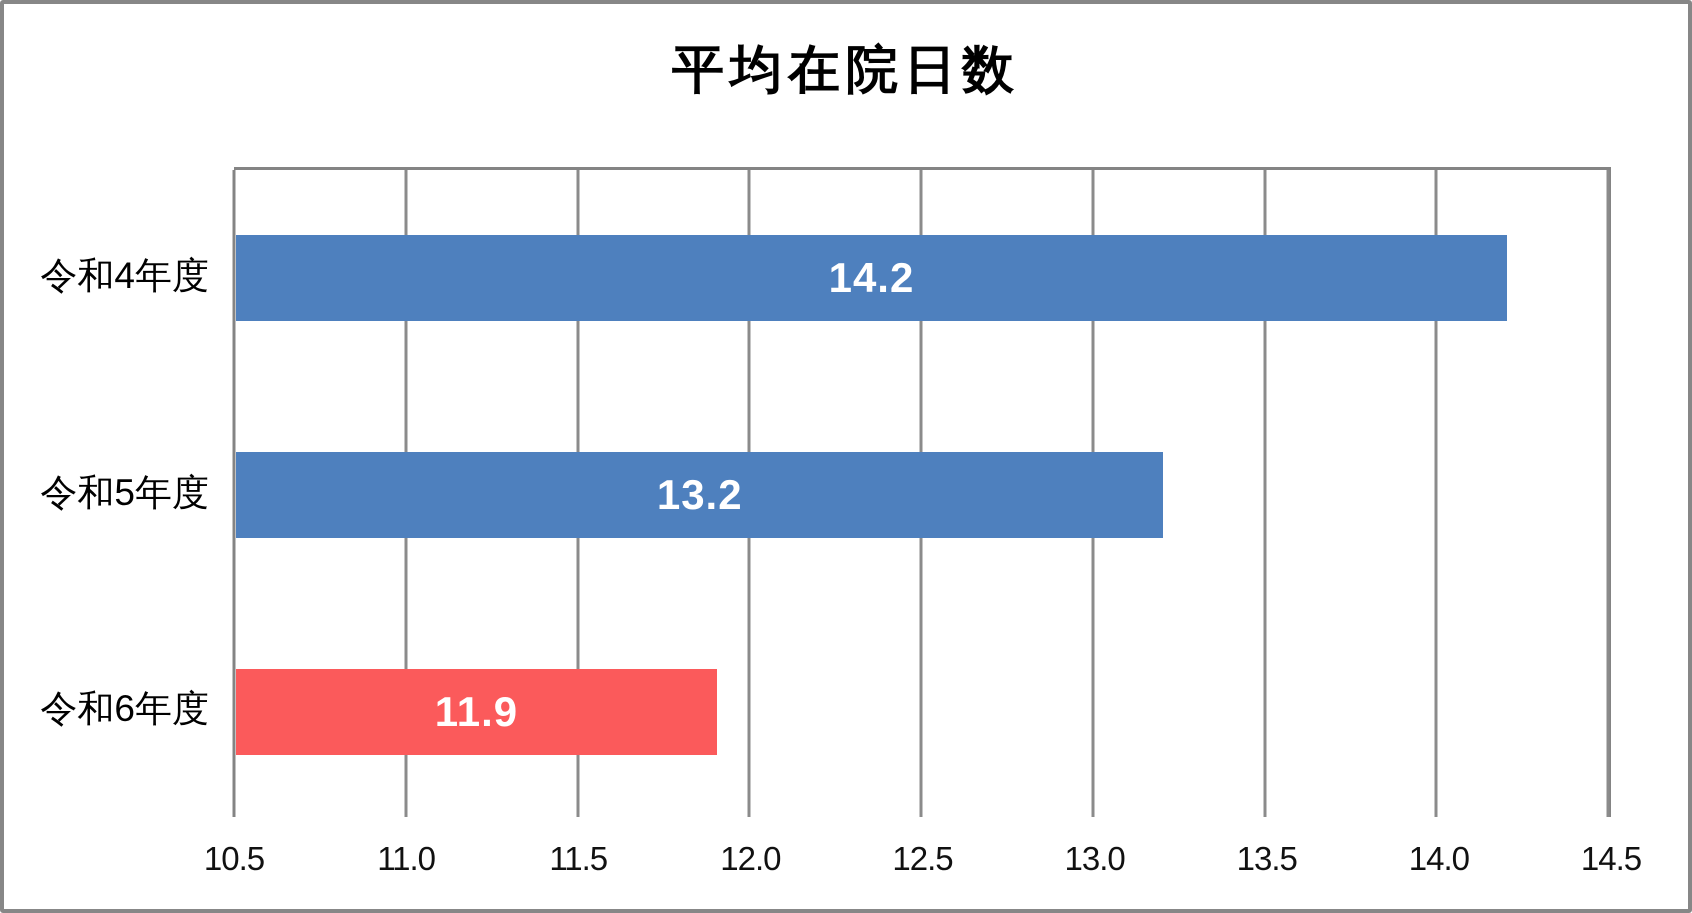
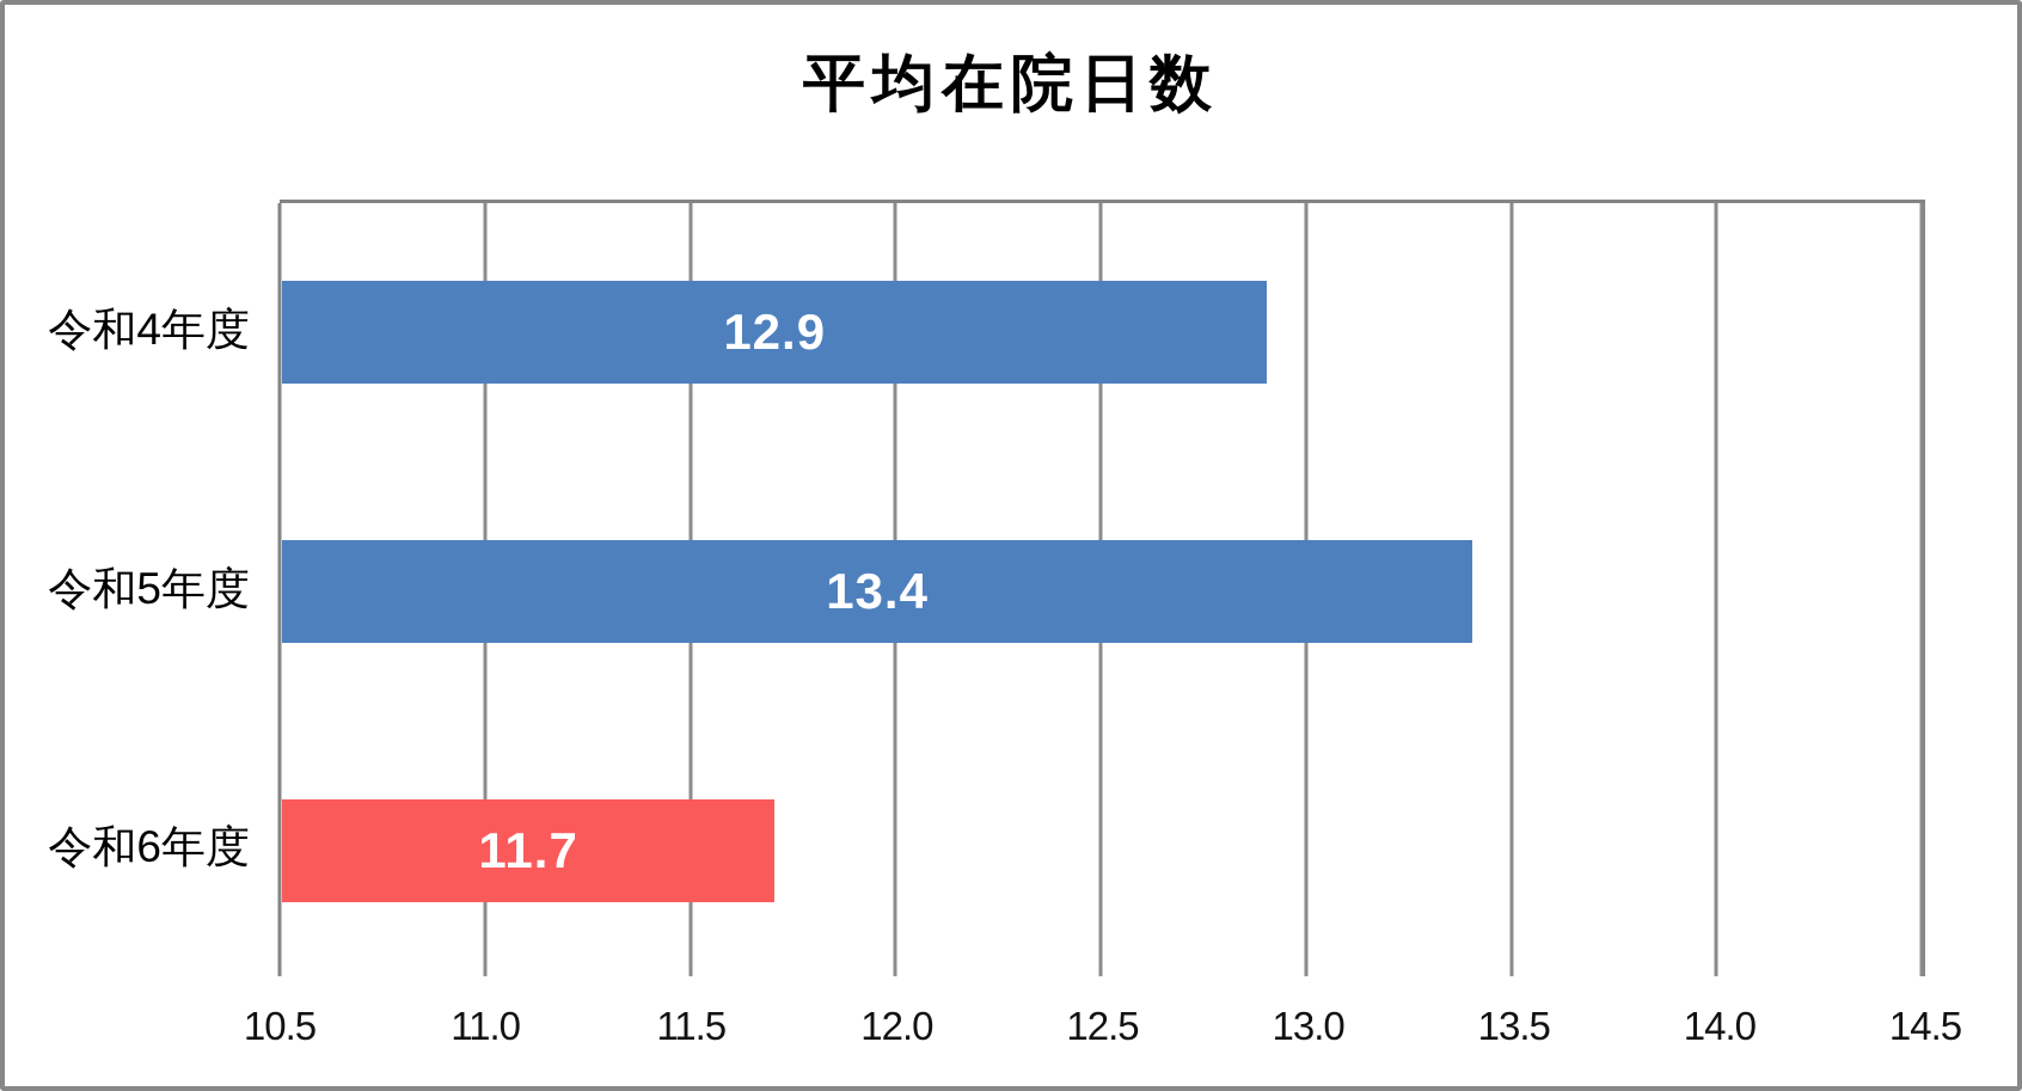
令和4年度: 14.2 -> 12.9
令和5年度: 13.2 -> 13.4
令和6年度: 11.9 -> 11.7
